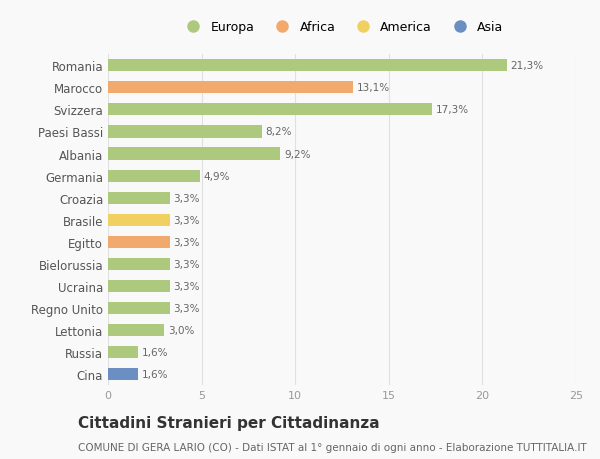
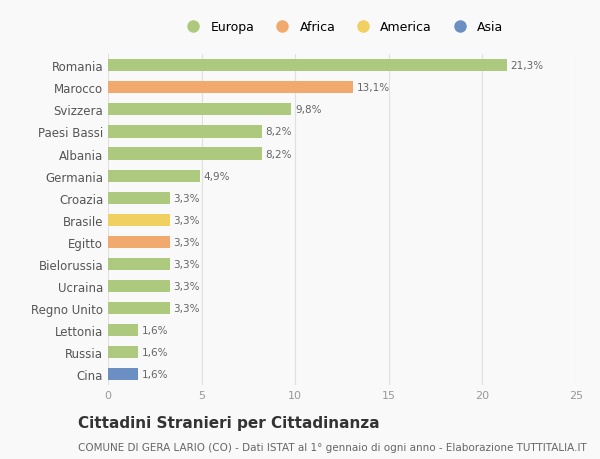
Svizzera: 17,3% -> 9,8%
Albania: 9,2% -> 8,2%
Lettonia: 3,0% -> 1,6%
